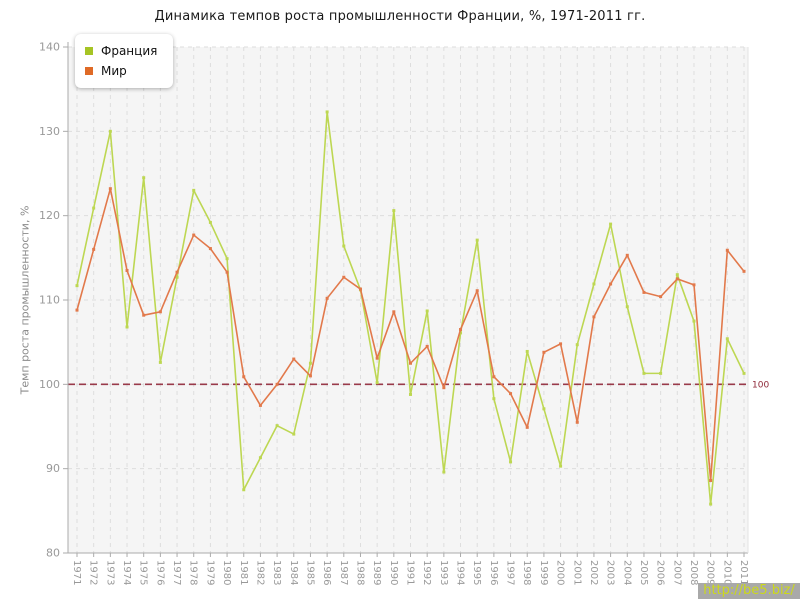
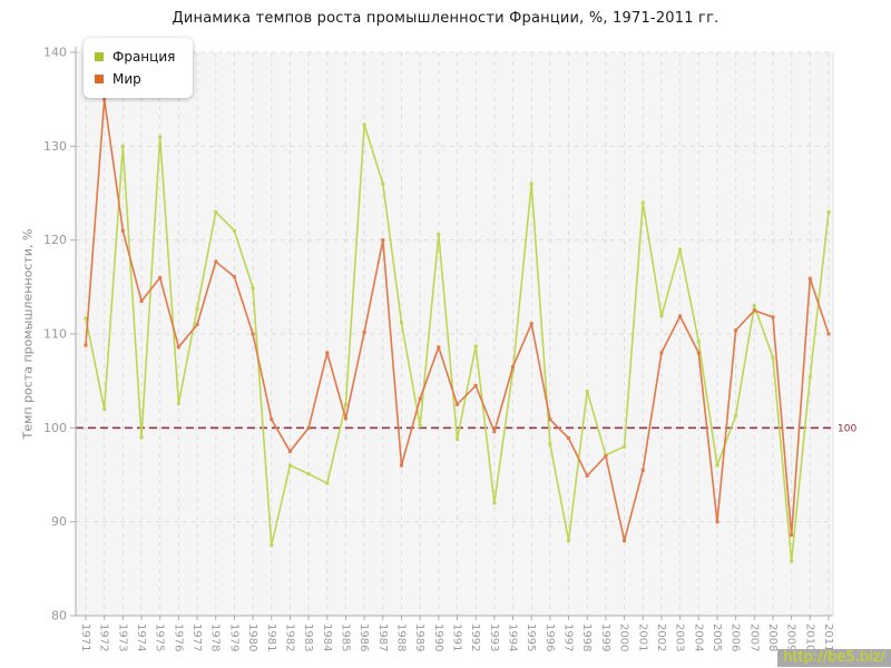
Франция/1972: 121 -> 102
Мир/1972: 116 -> 135
Мир/1973: 123 -> 121
Франция/1974: 107 -> 99
Франция/1975: 124 -> 131
Мир/1975: 108 -> 116
Мир/1977: 113 -> 111
Франция/1979: 119 -> 121
Мир/1980: 113 -> 110
Франция/1982: 91 -> 96
Мир/1984: 103 -> 108
Франция/1987: 116 -> 126
Мир/1987: 113 -> 120
Мир/1988: 111 -> 96
Франция/1993: 90 -> 92
Франция/1995: 117 -> 126
Франция/1997: 91 -> 88
Мир/1999: 104 -> 97
Франция/2000: 90 -> 98
Мир/2000: 105 -> 88
Франция/2001: 105 -> 124
Мир/2004: 115 -> 108
Франция/2005: 101 -> 96
Мир/2005: 111 -> 90
Франция/2011: 101 -> 123
Мир/2011: 113 -> 110
